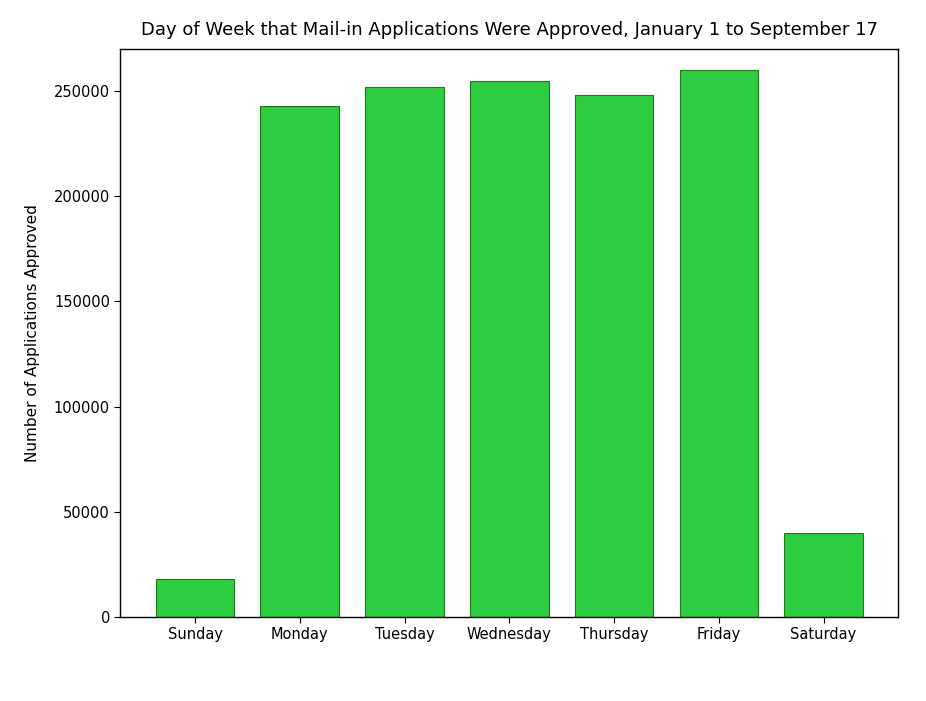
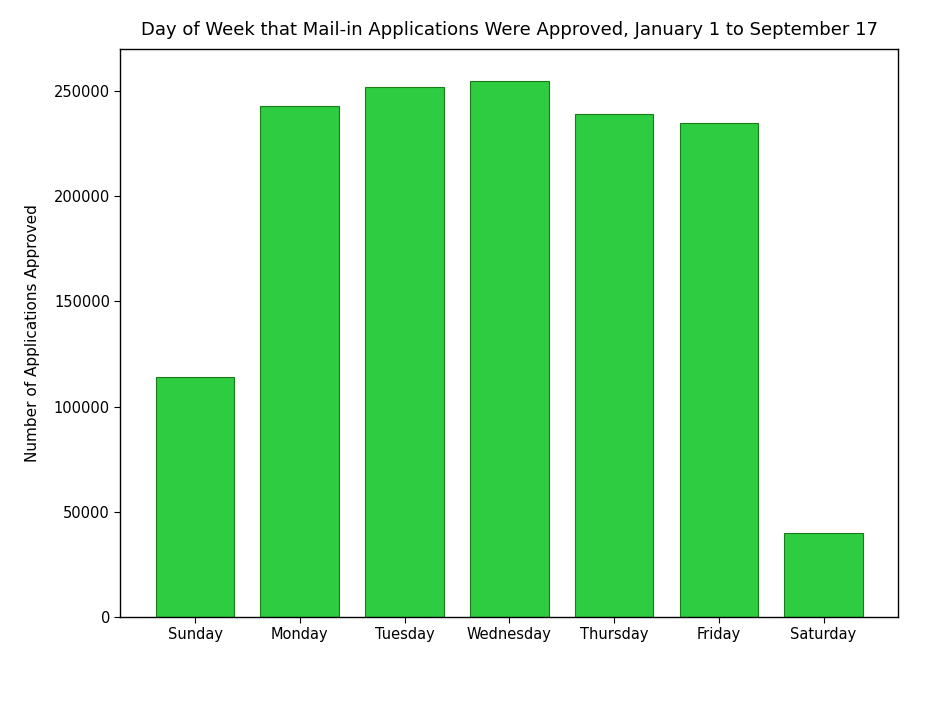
Sunday: 18000 -> 114000
Thursday: 248000 -> 239000
Friday: 260000 -> 235000
